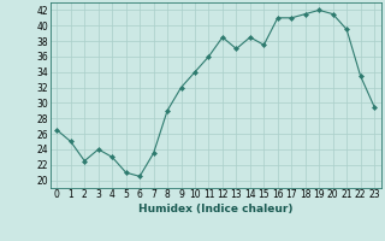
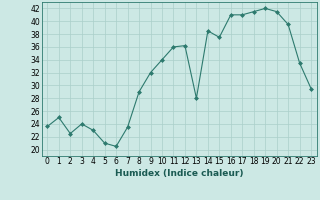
0: 26.5 -> 23.6
12: 38.5 -> 36.2
13: 37.0 -> 28.0
